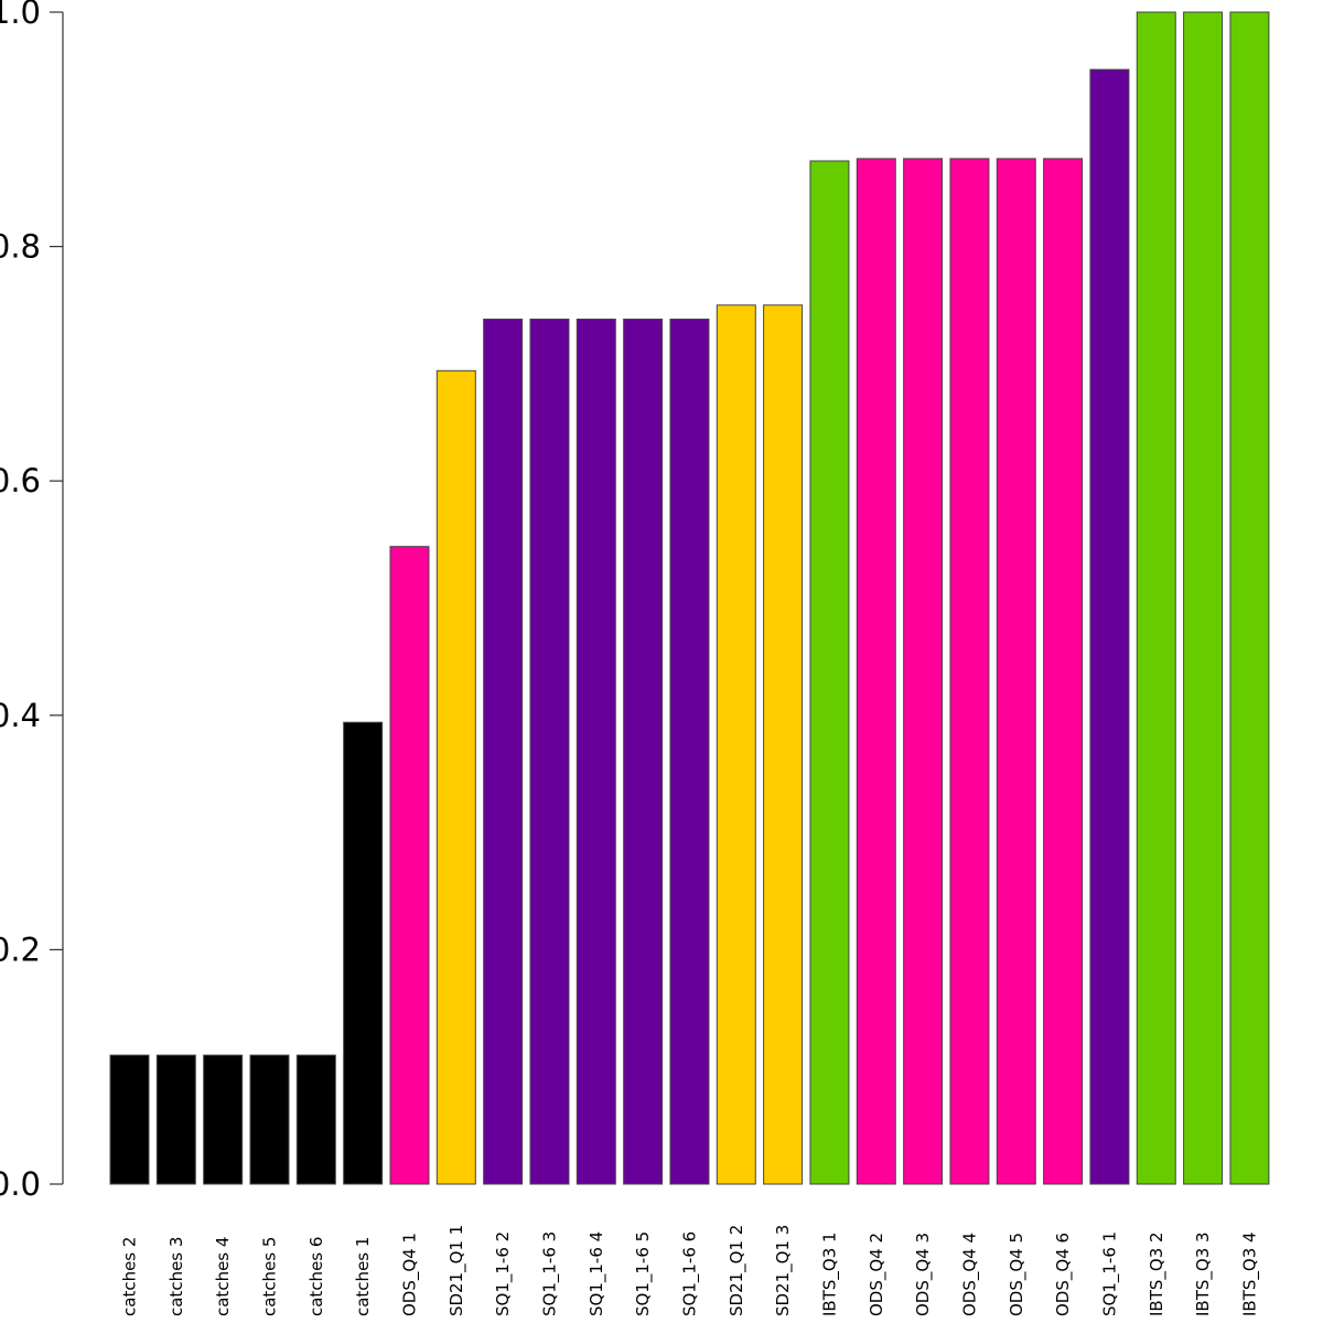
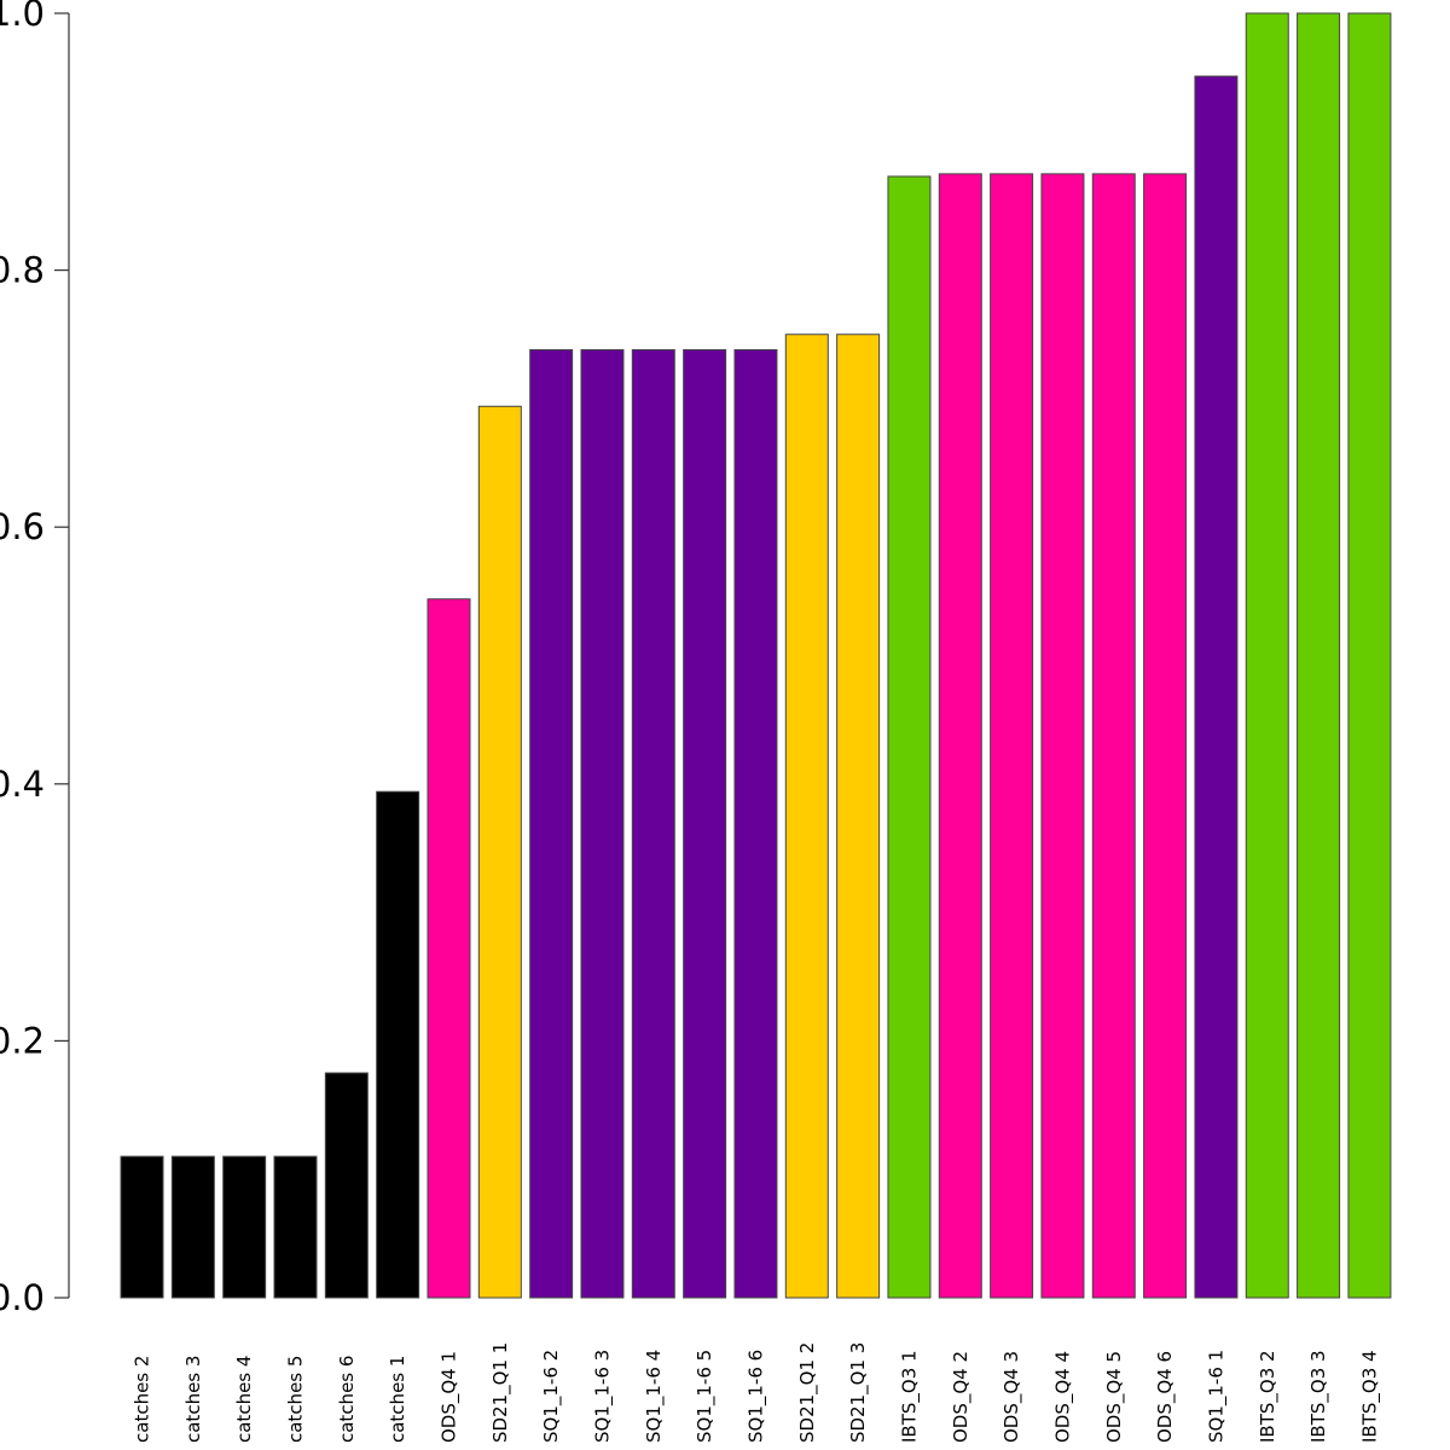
catches 6: 0.110 -> 0.175
